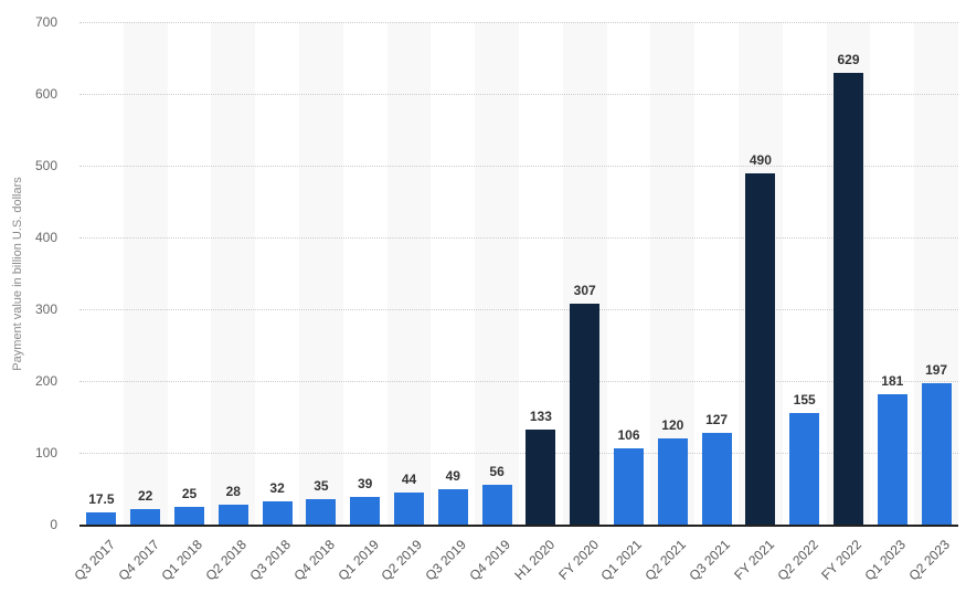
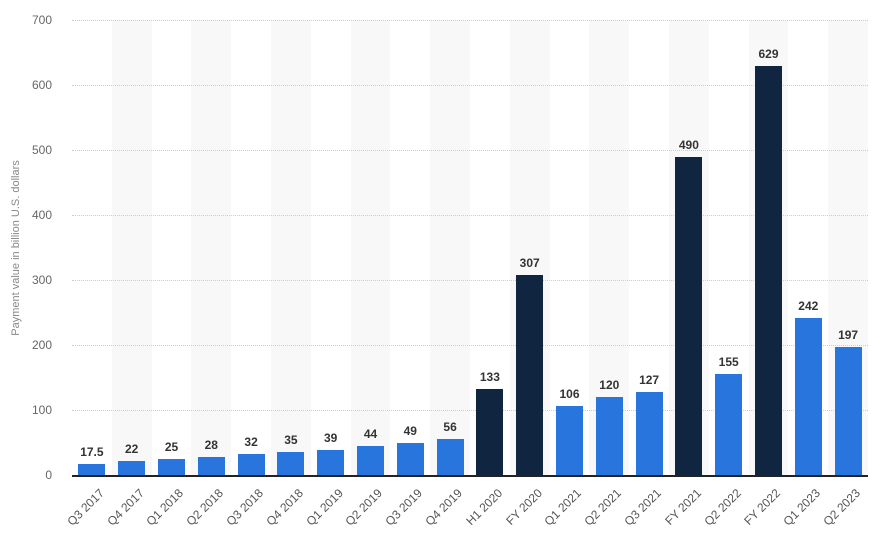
Q1 2023: 181 -> 242
